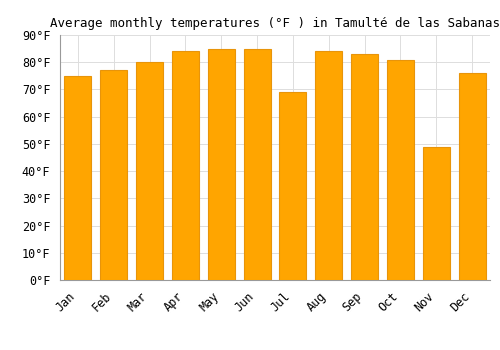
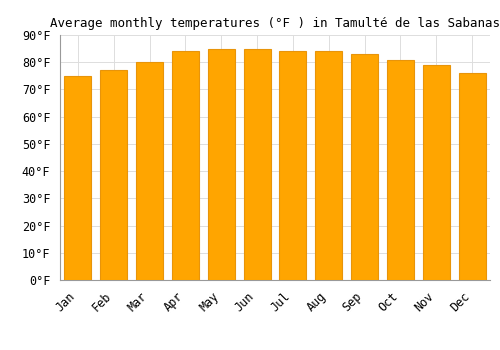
Jul: 69°F -> 84°F
Nov: 49°F -> 79°F
